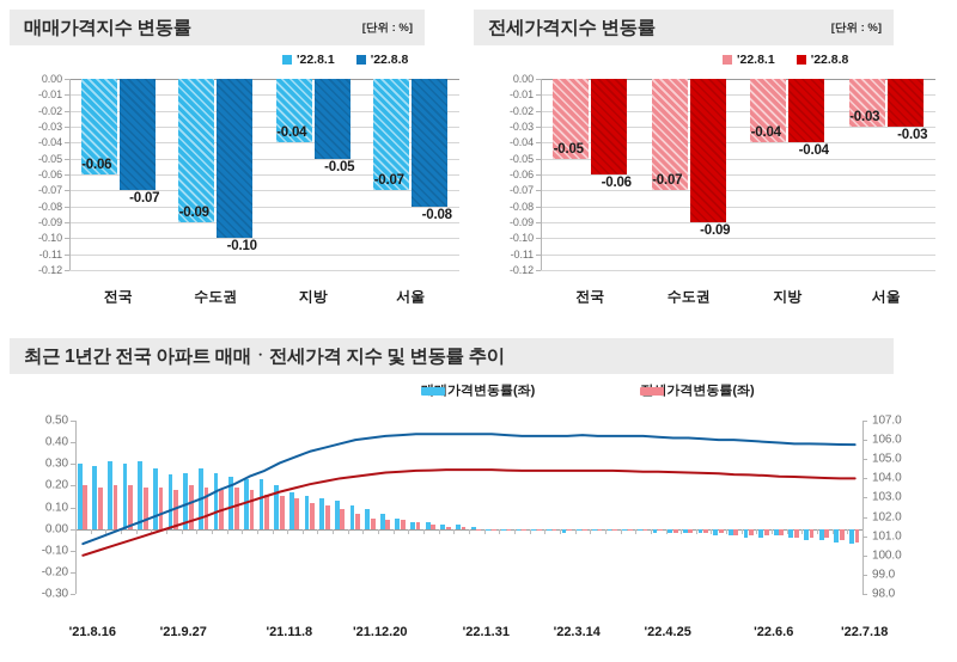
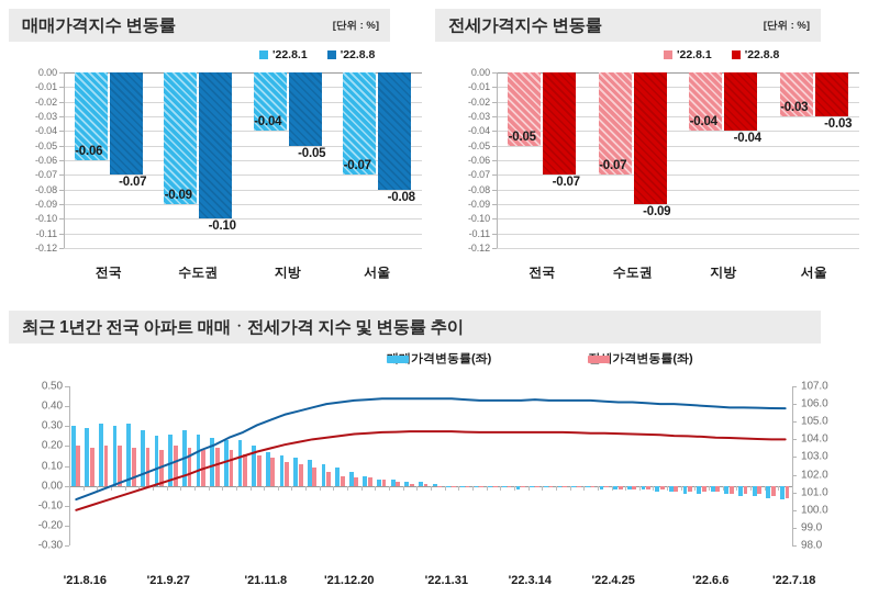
전세가격지수 변동률/'22.8.8/전국: -0.06 -> -0.07
